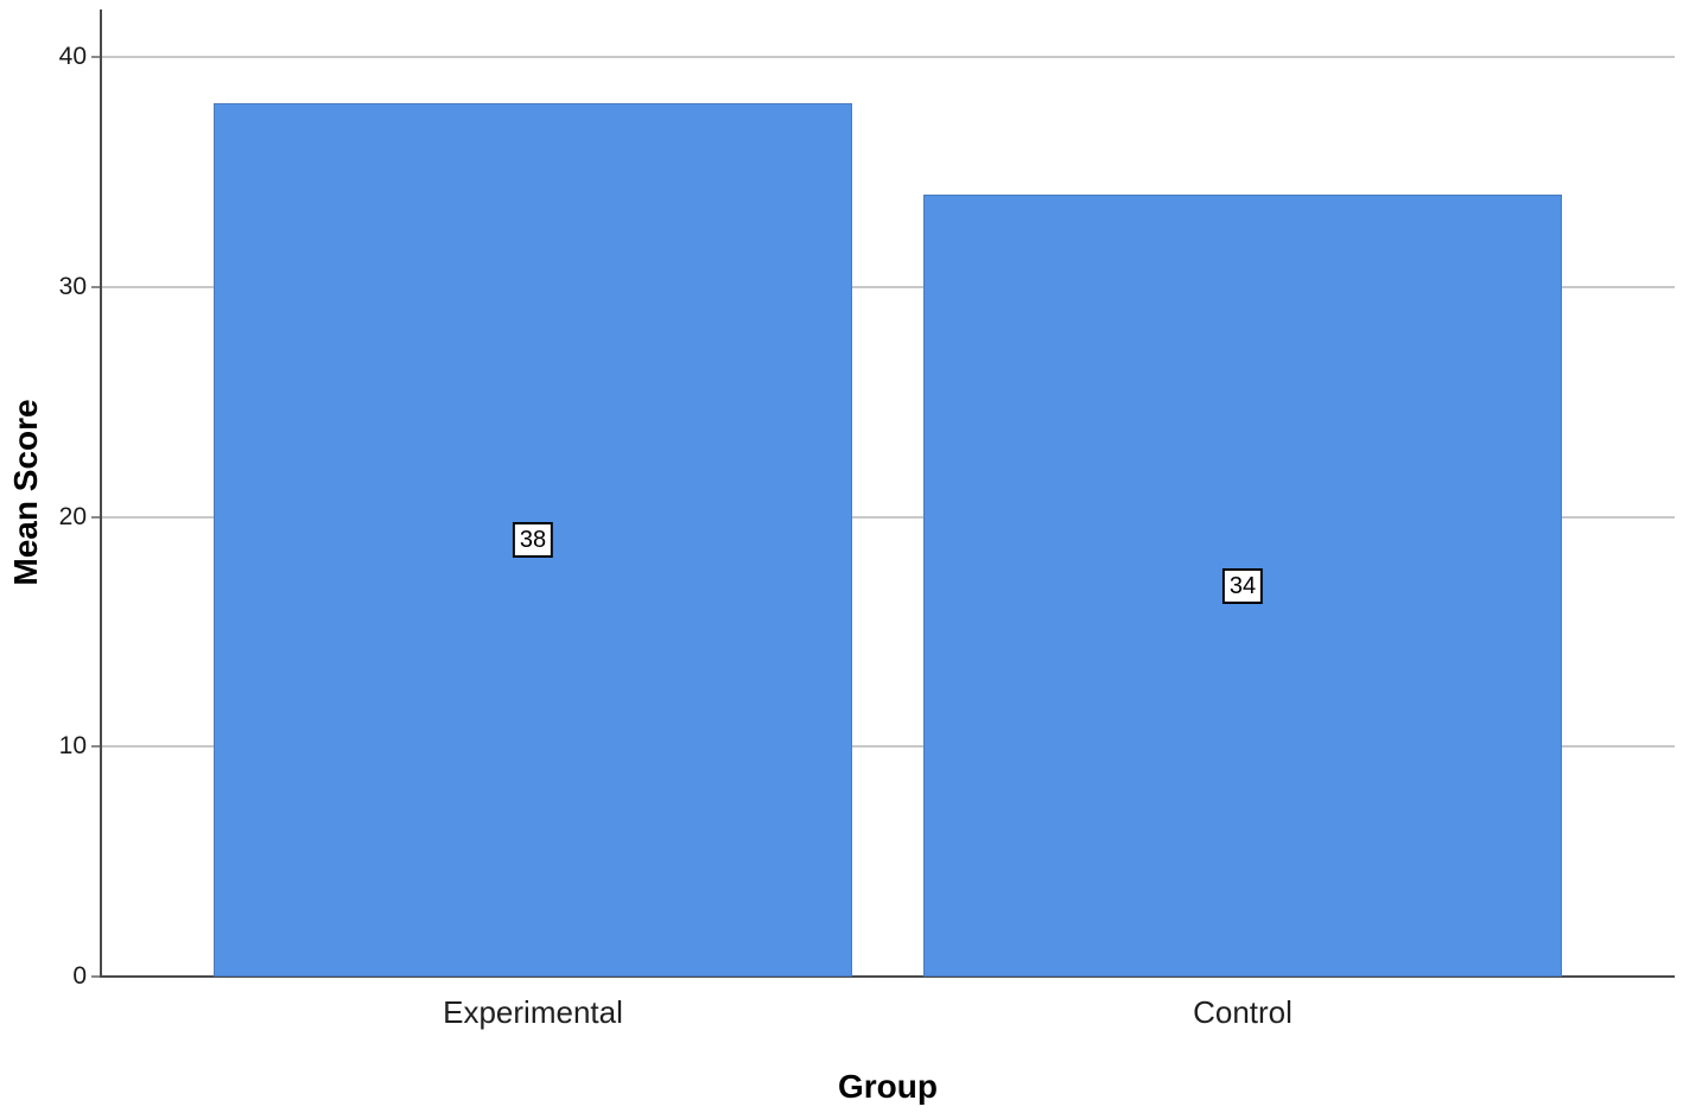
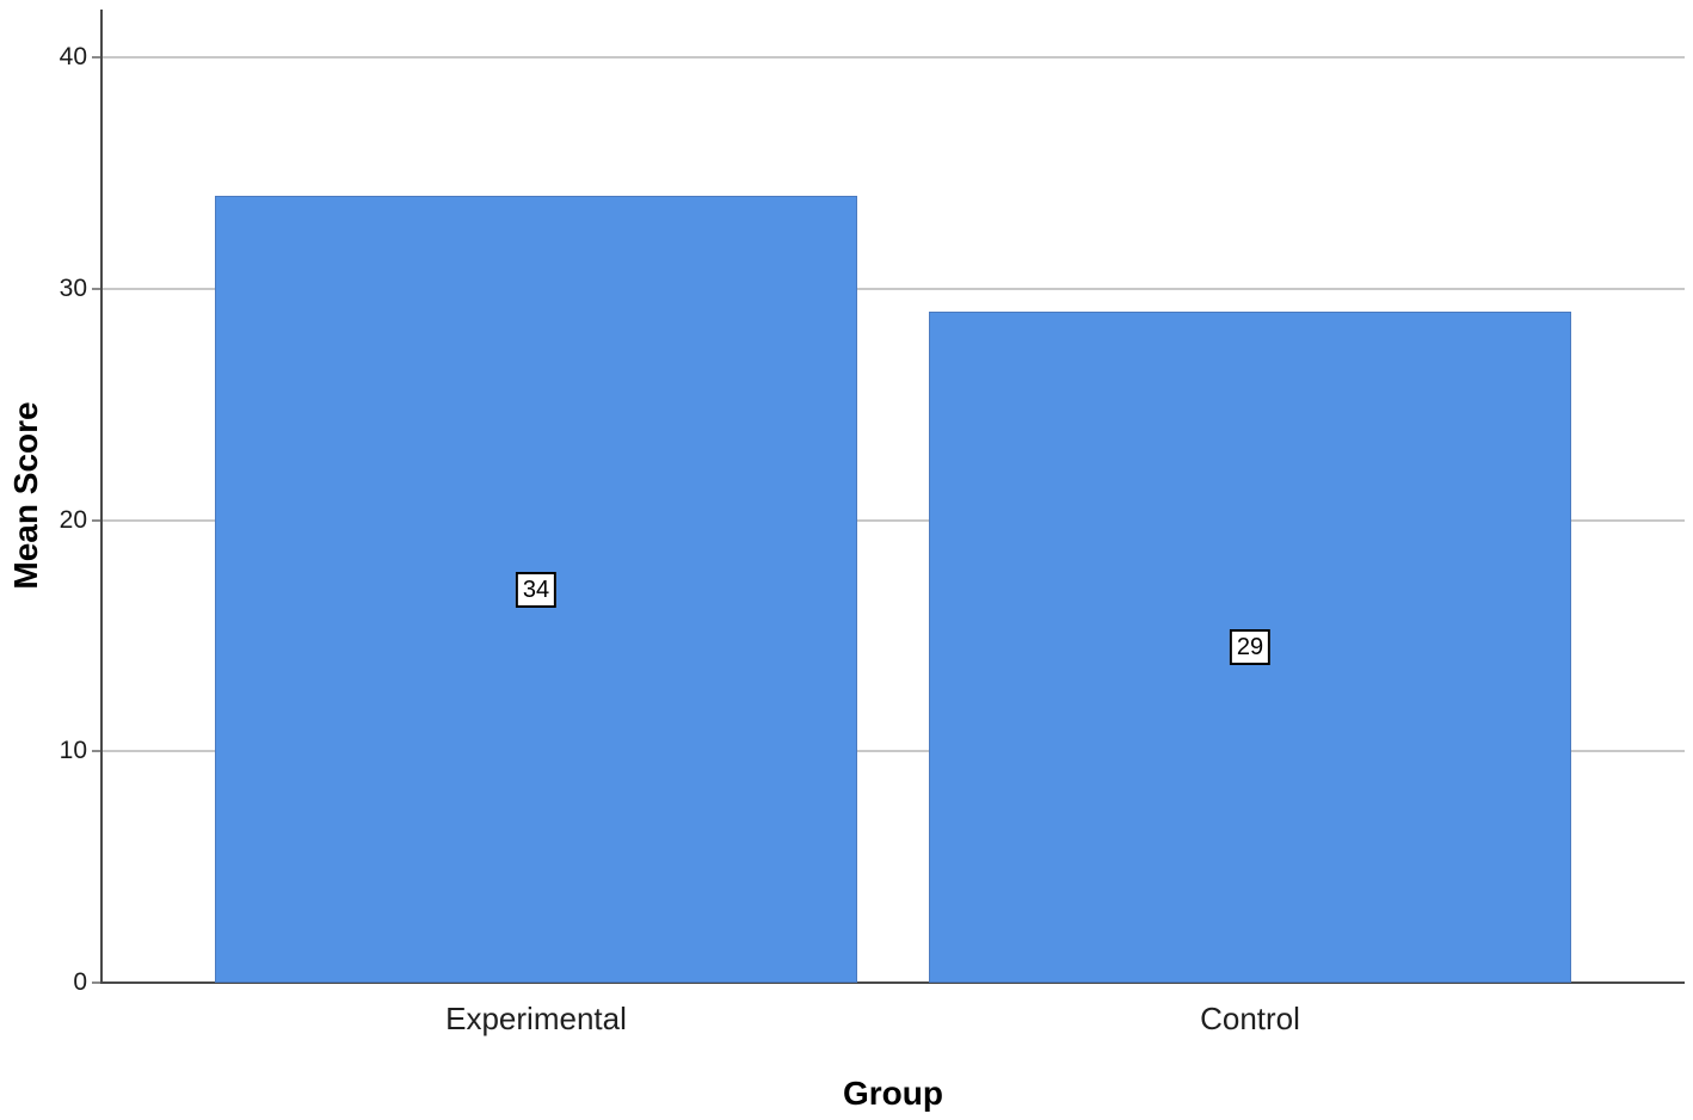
Experimental: 38 -> 34
Control: 34 -> 29
